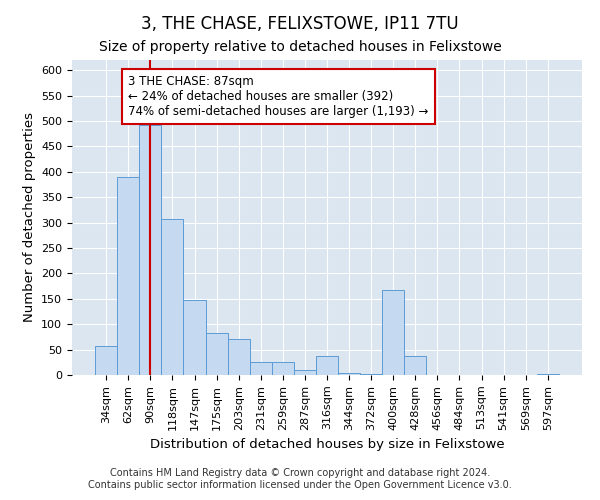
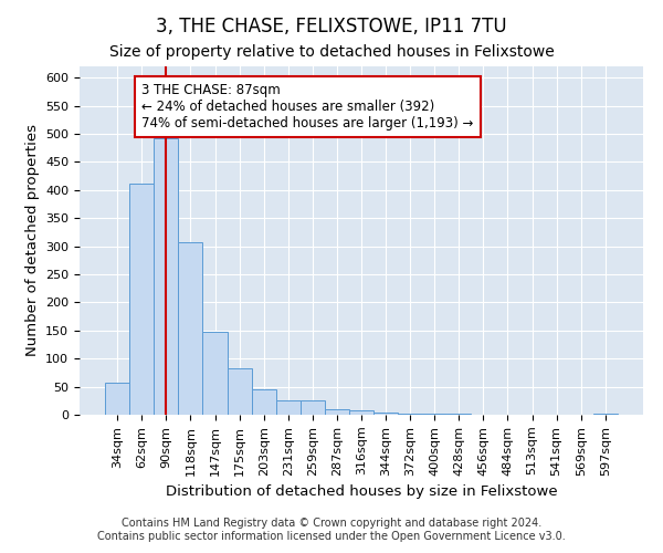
62sqm: 390 -> 412
203sqm: 70 -> 45
316sqm: 38 -> 8
400sqm: 168 -> 1
428sqm: 38 -> 1
